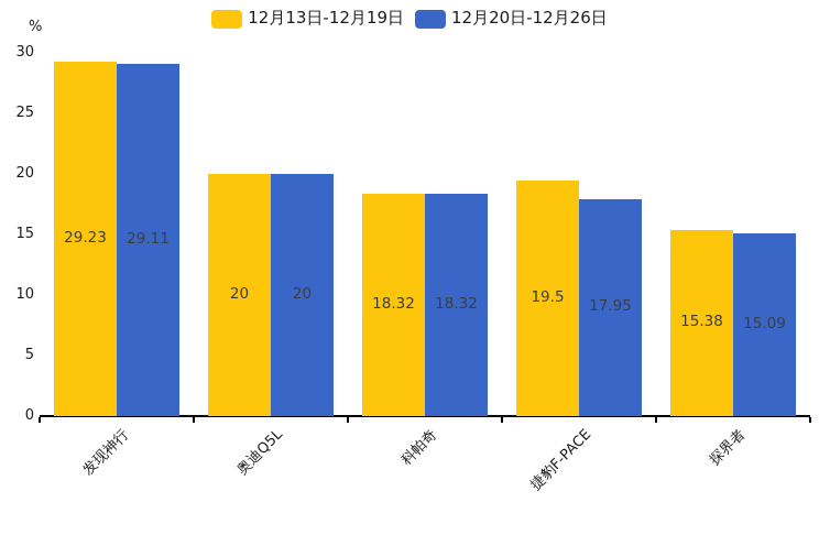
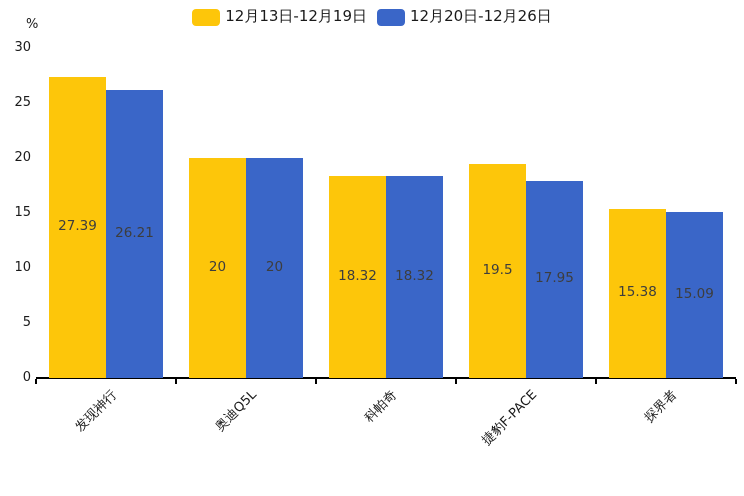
12月13日-12月19日/发现神行: 29.23 -> 27.39
12月20日-12月26日/发现神行: 29.11 -> 26.21
